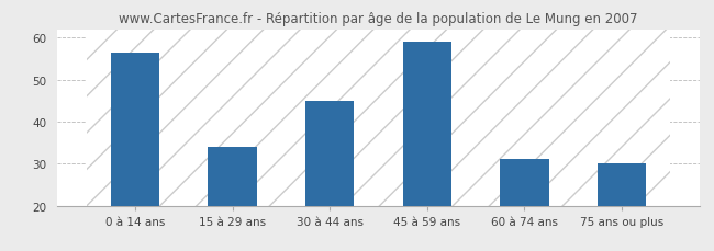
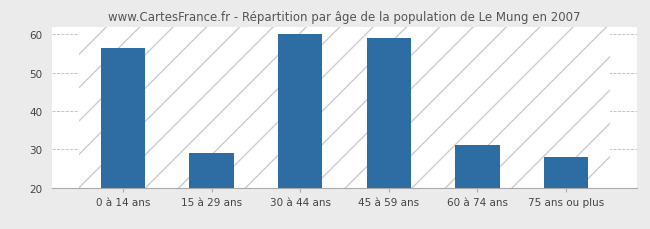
15 à 29 ans: 34.0 -> 29.0
30 à 44 ans: 45.0 -> 60.0
75 ans ou plus: 30.0 -> 28.0
